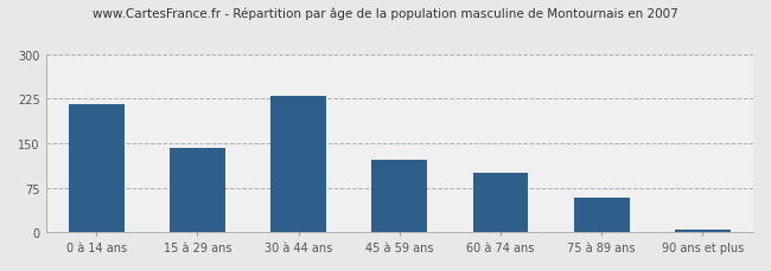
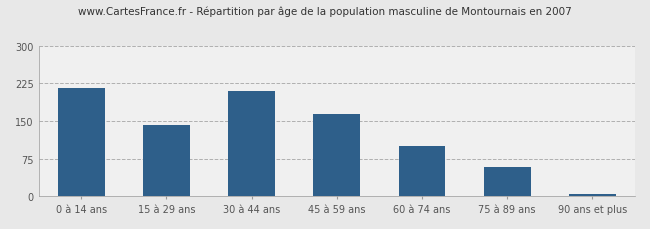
30 à 44 ans: 230 -> 210
45 à 59 ans: 122 -> 163
